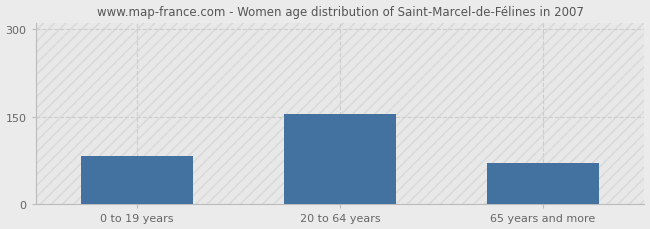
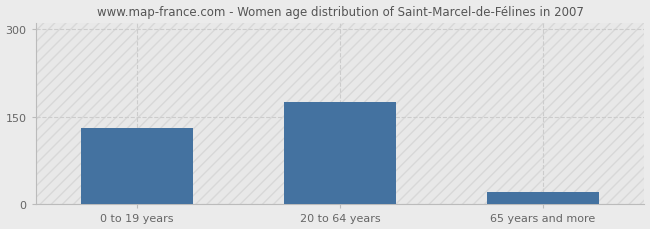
0 to 19 years: 82 -> 130
20 to 64 years: 154 -> 175
65 years and more: 70 -> 22
